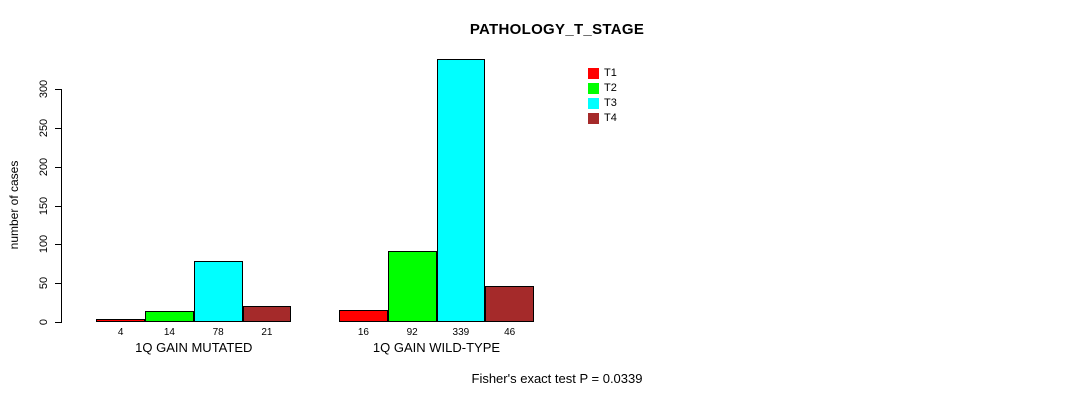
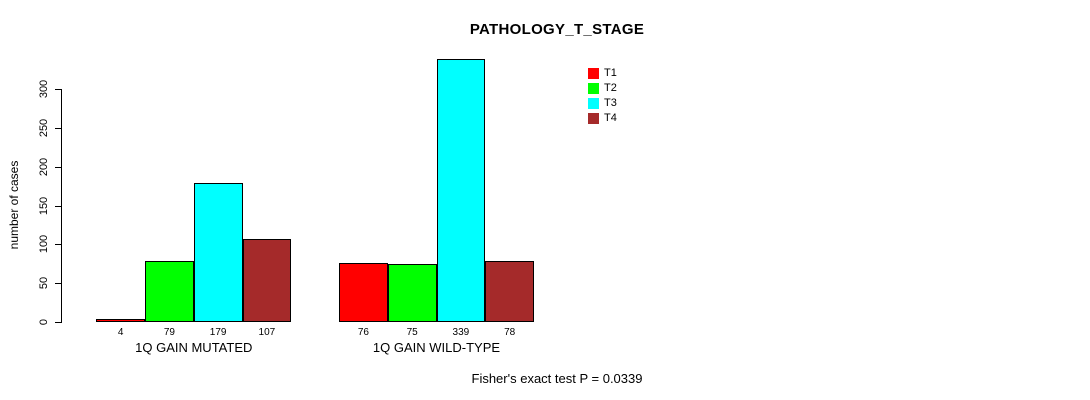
T2/1Q GAIN MUTATED: 14 -> 79
T3/1Q GAIN MUTATED: 78 -> 179
T4/1Q GAIN MUTATED: 21 -> 107
T1/1Q GAIN WILD-TYPE: 16 -> 76
T2/1Q GAIN WILD-TYPE: 92 -> 75
T4/1Q GAIN WILD-TYPE: 46 -> 78
